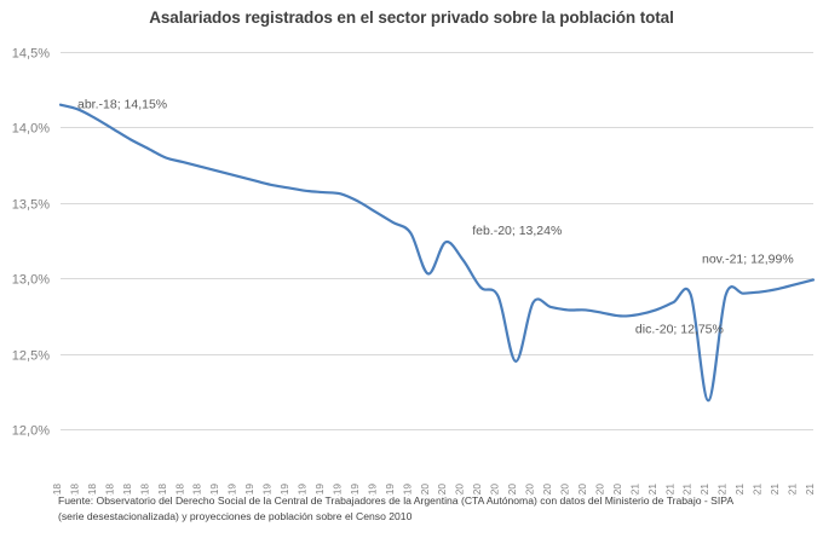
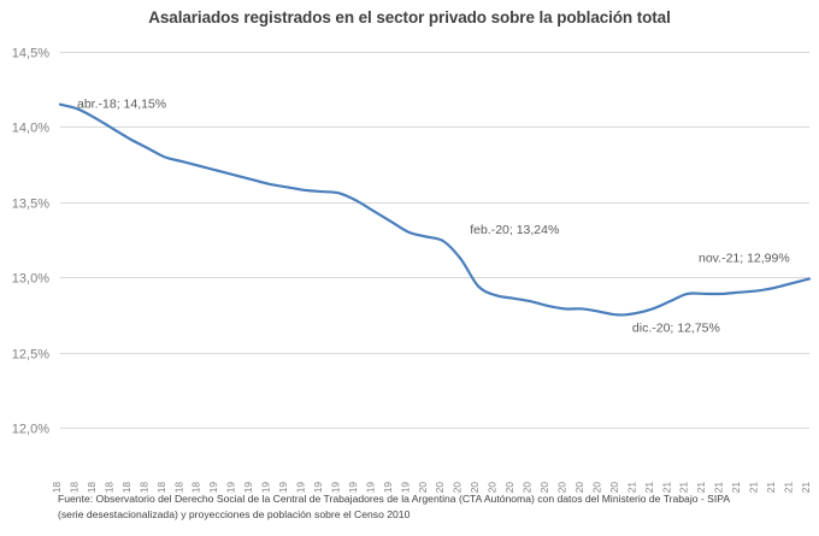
ene.-20: 13,03% -> 13,27%
jun.-20: 12,45% -> 12,86%
may.-21: 12,19% -> 12,89%
